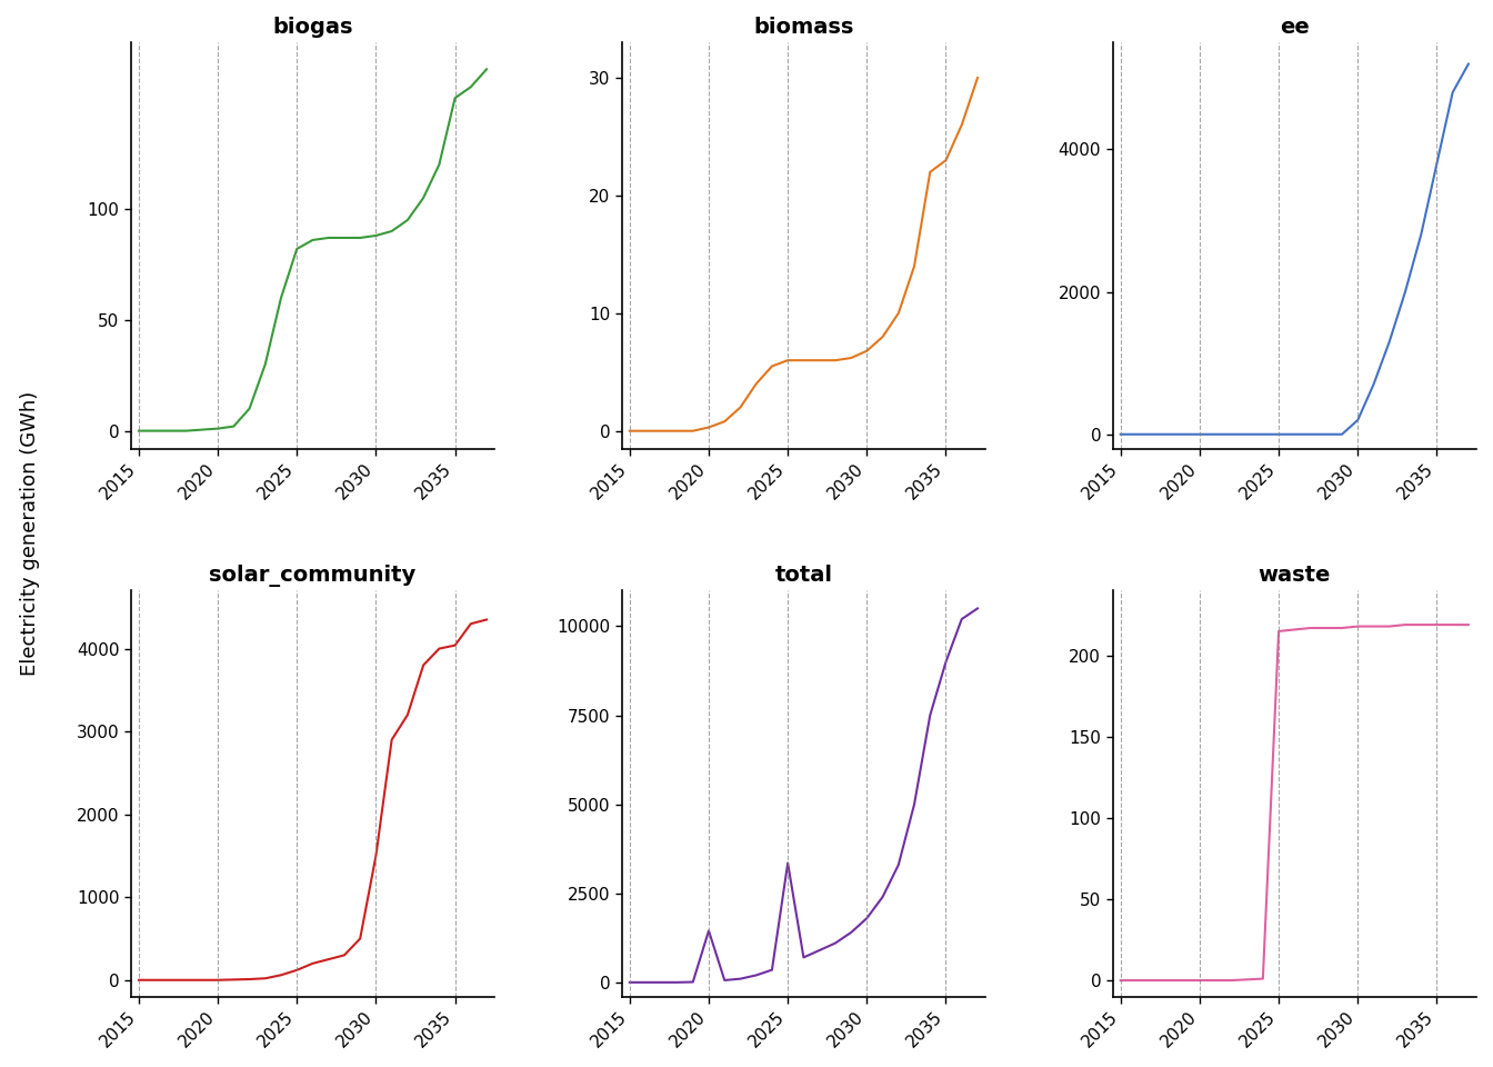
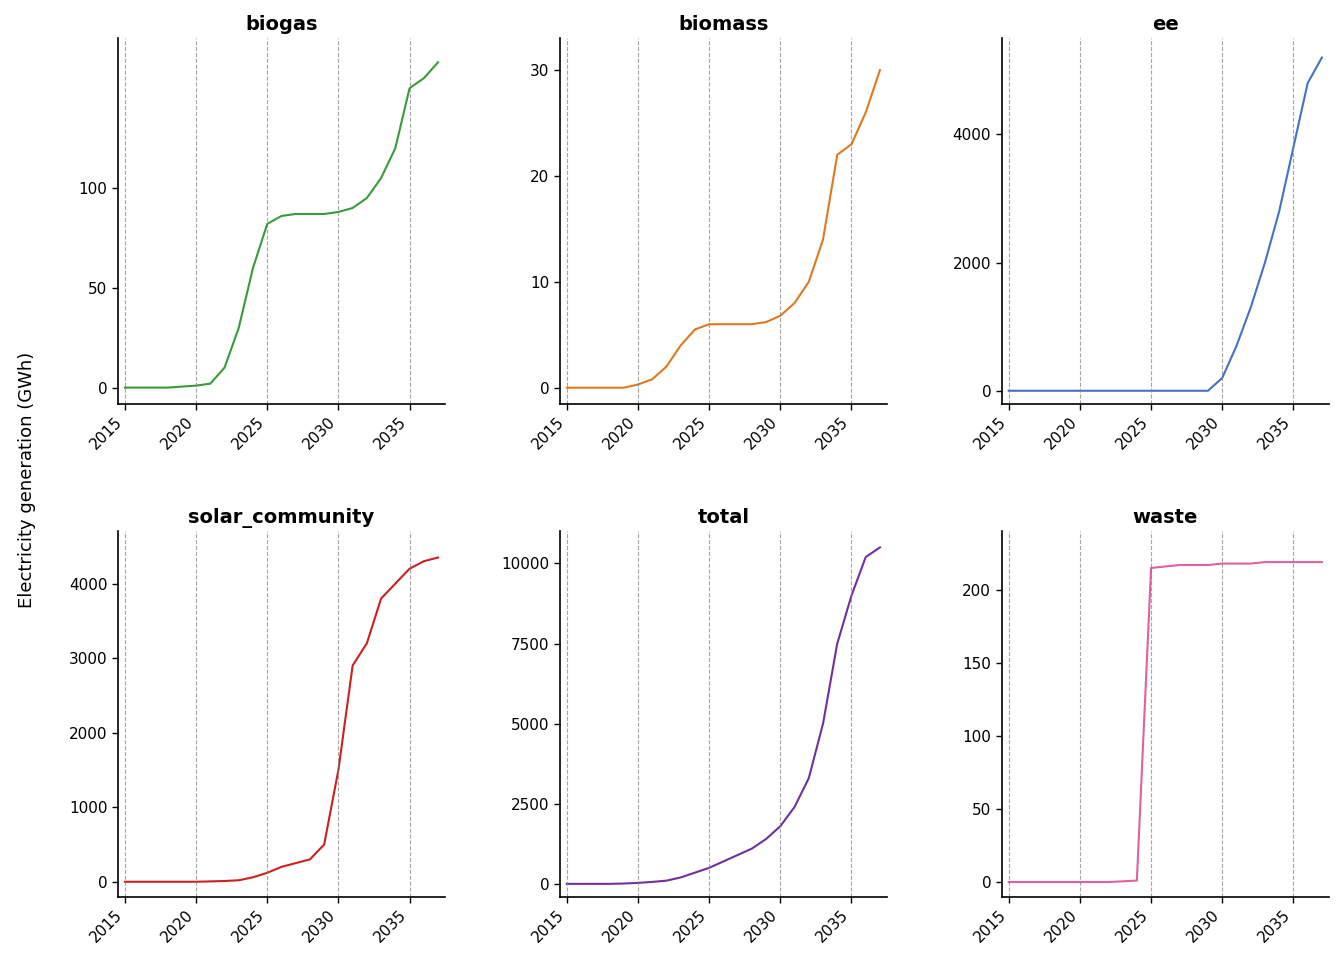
solar_community/2035: 4040 -> 4200
total/2020: 1450 -> 30
total/2025: 3350 -> 500
